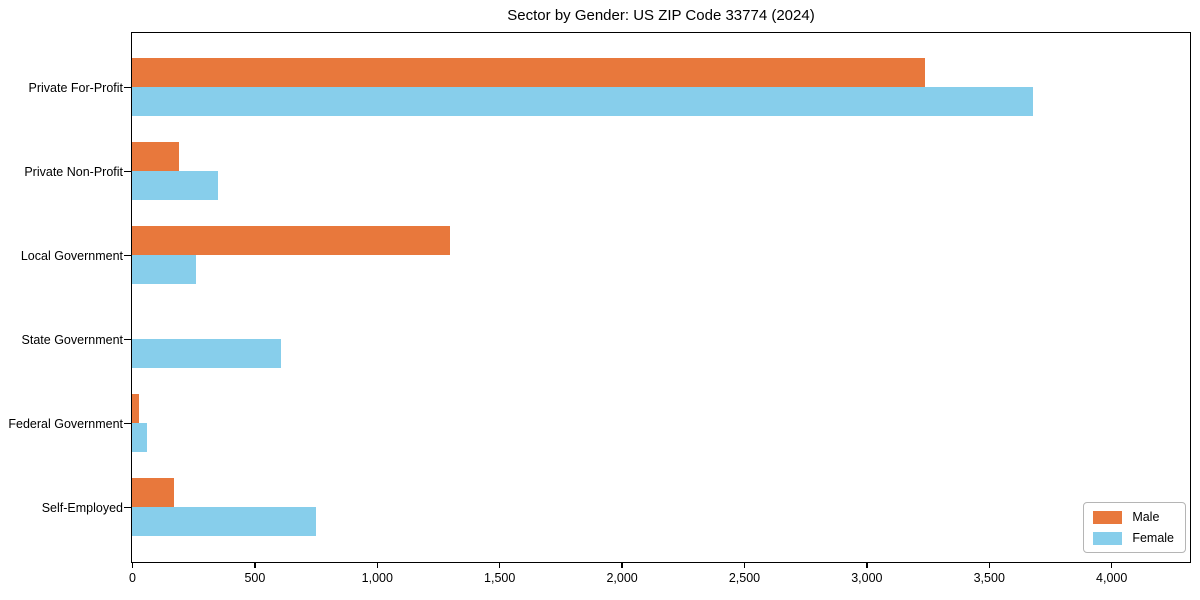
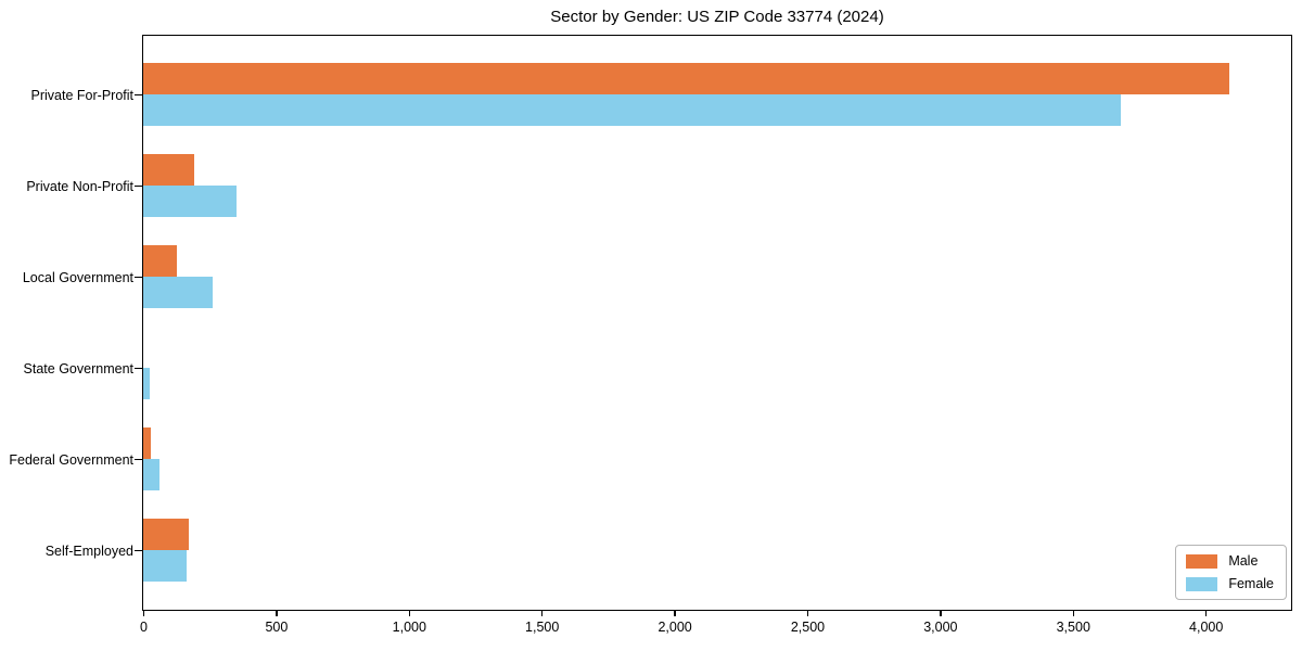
Male/Private For-Profit: 3240 -> 4090
Male/Local Government: 1300 -> 120
Female/State Government: 610 -> 20
Female/Self-Employed: 750 -> 160
